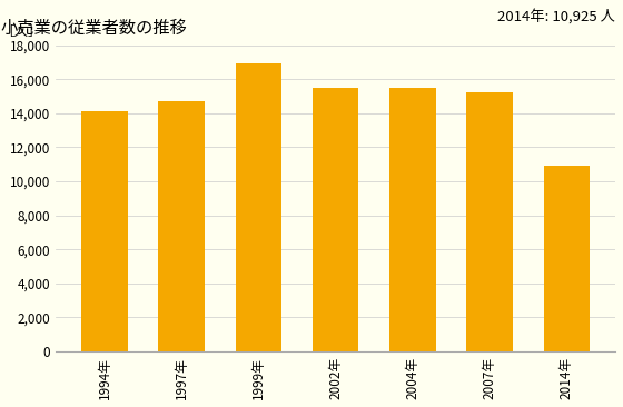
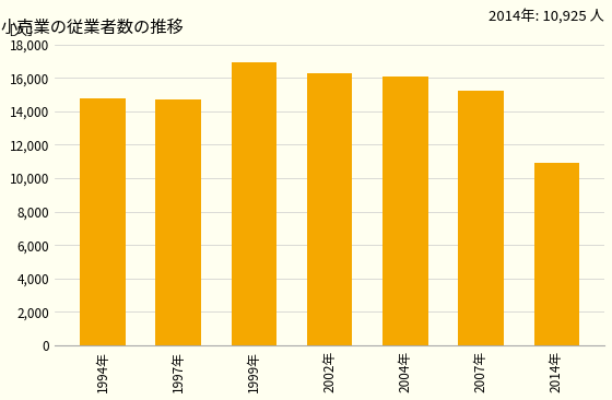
1994年: 14,100 -> 14,800
2002年: 15,500 -> 16,300
2004年: 15,500 -> 16,100
